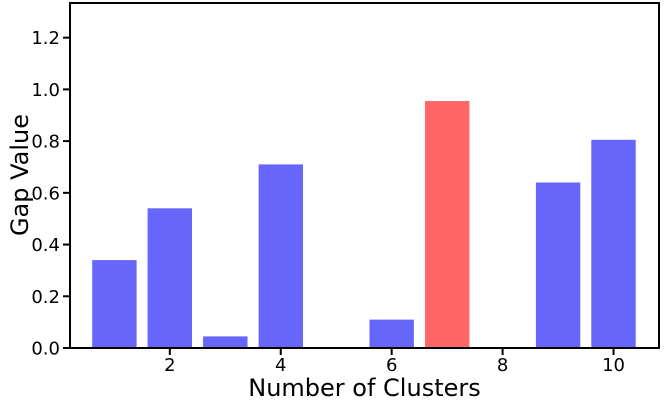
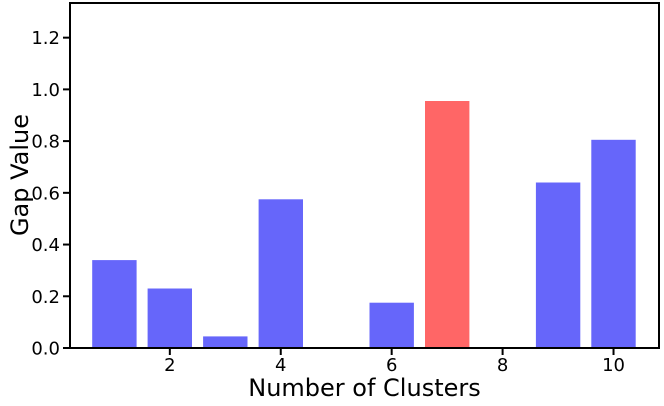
2: 0.54 -> 0.23
4: 0.71 -> 0.57
6: 0.11 -> 0.17
